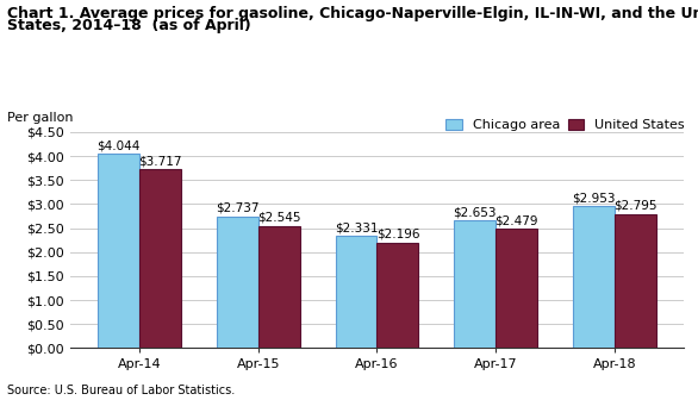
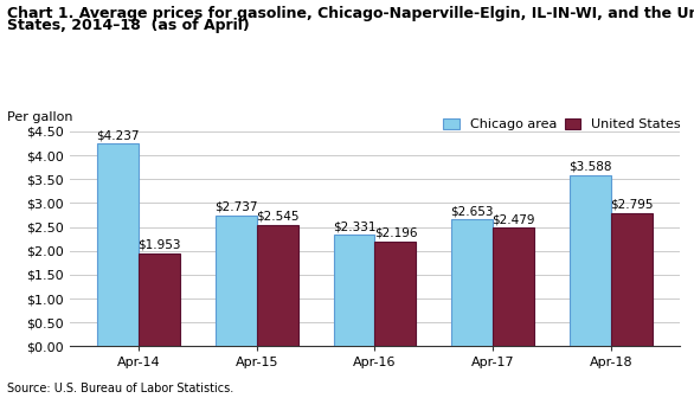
Chicago area/Apr-14: $4.044 -> $4.237
United States/Apr-14: $3.717 -> $1.953
Chicago area/Apr-18: $2.953 -> $3.588
